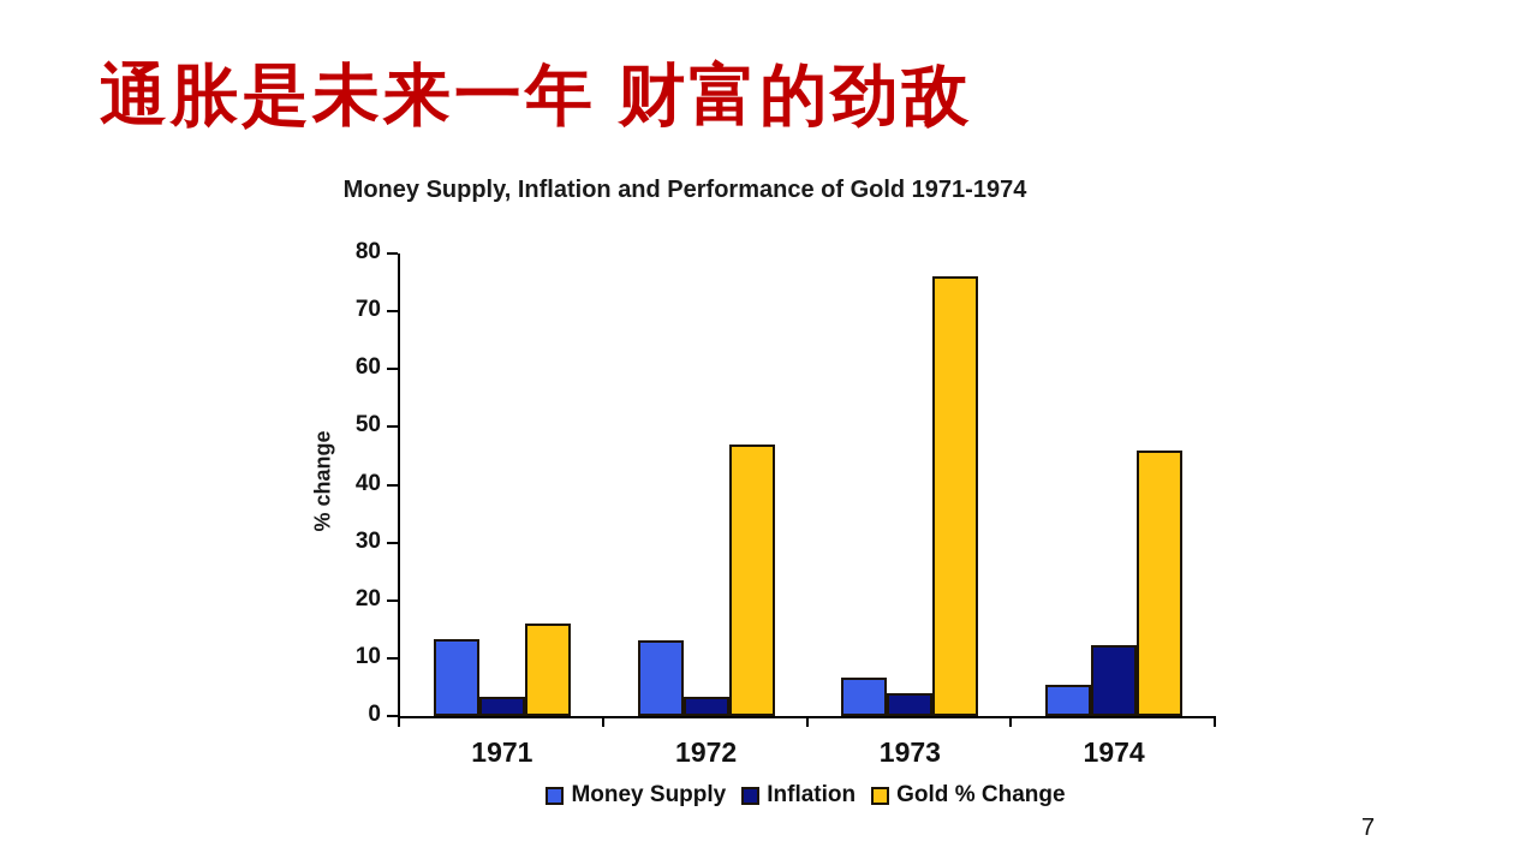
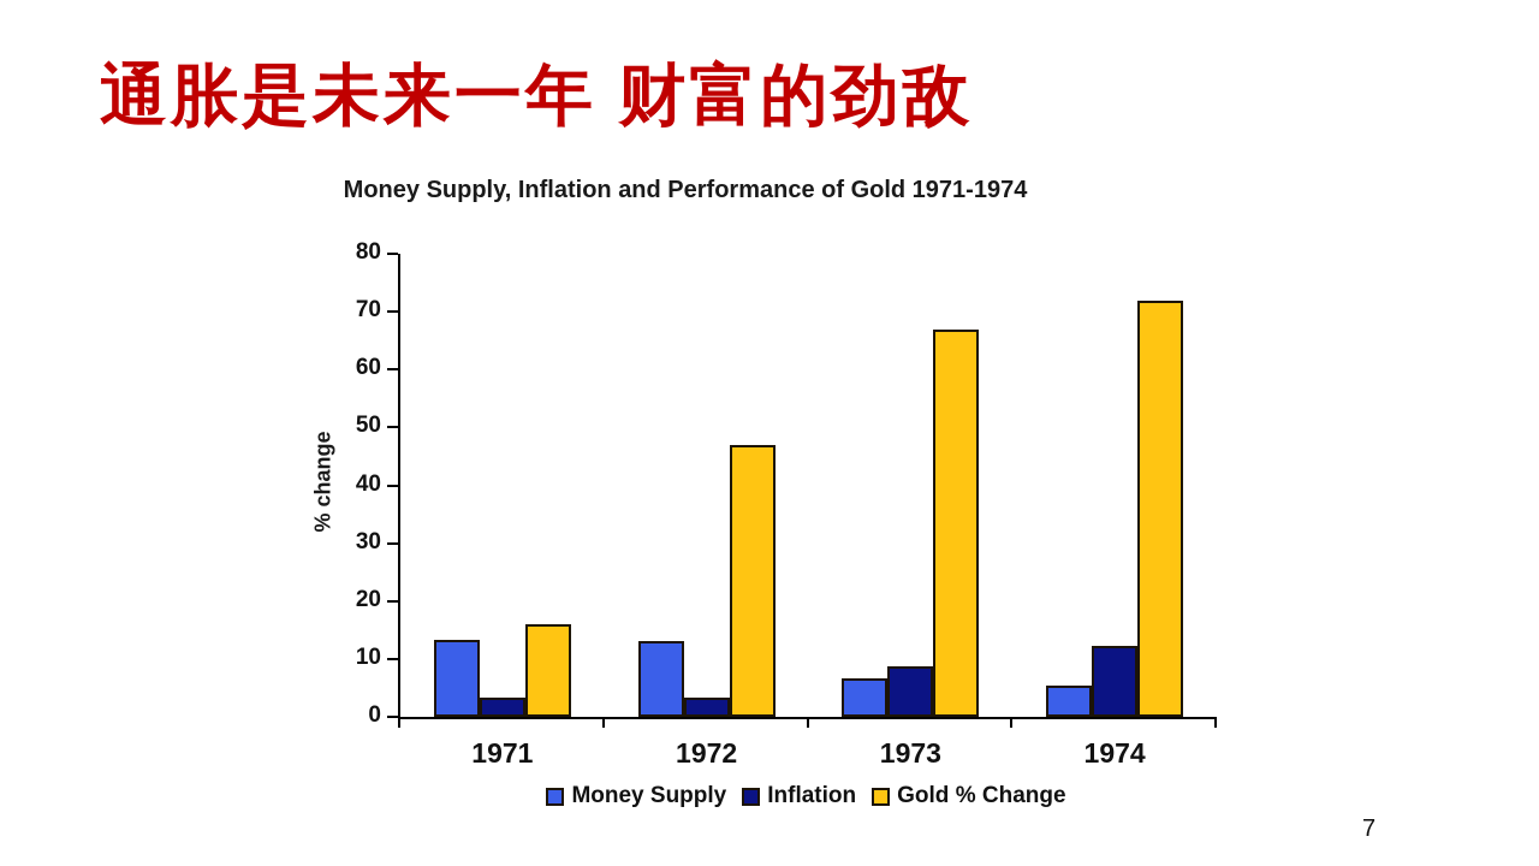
Inflation/1973: 4 -> 9
Gold % Change/1973: 76 -> 67
Gold % Change/1974: 46 -> 72
